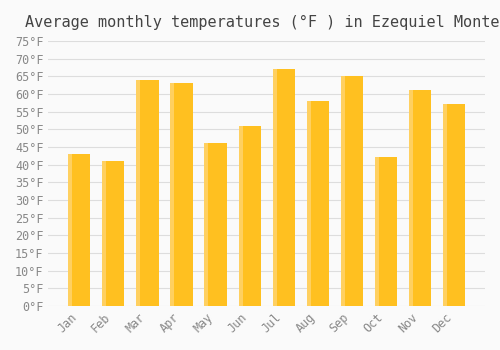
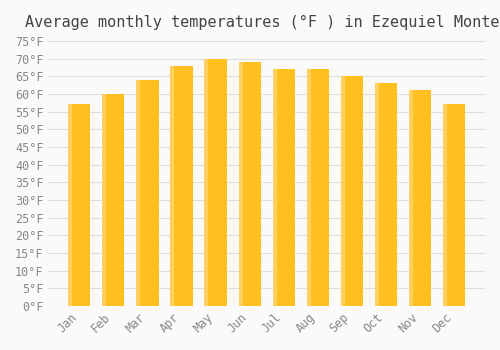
Jan: 43°F -> 57°F
Feb: 41°F -> 60°F
Apr: 63°F -> 68°F
May: 46°F -> 70°F
Jun: 51°F -> 69°F
Aug: 58°F -> 67°F
Oct: 42°F -> 63°F
